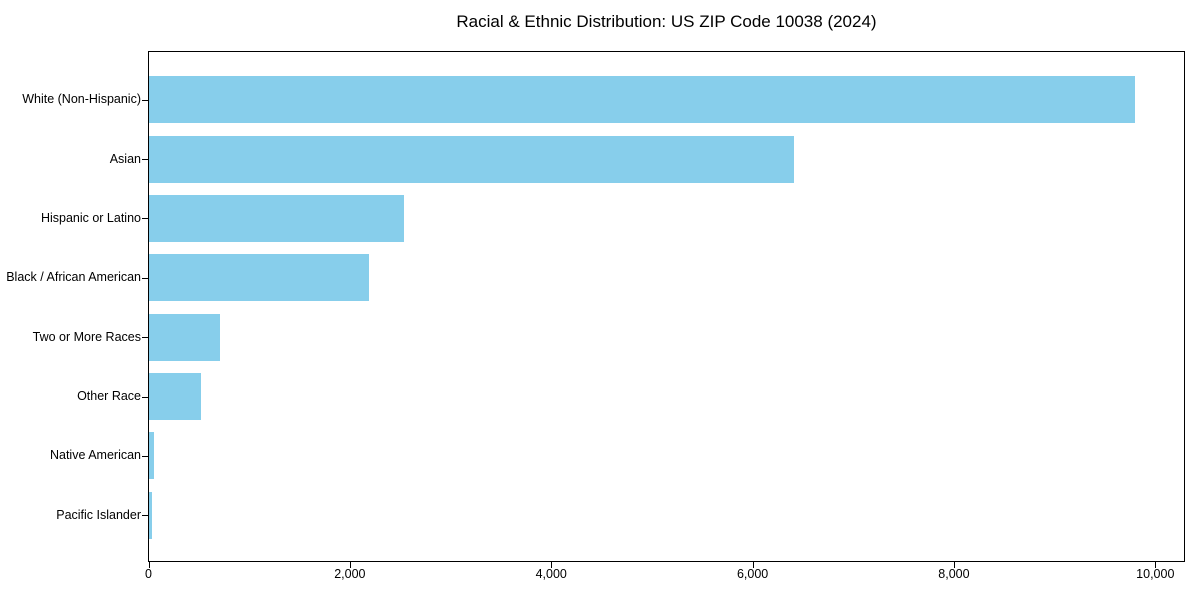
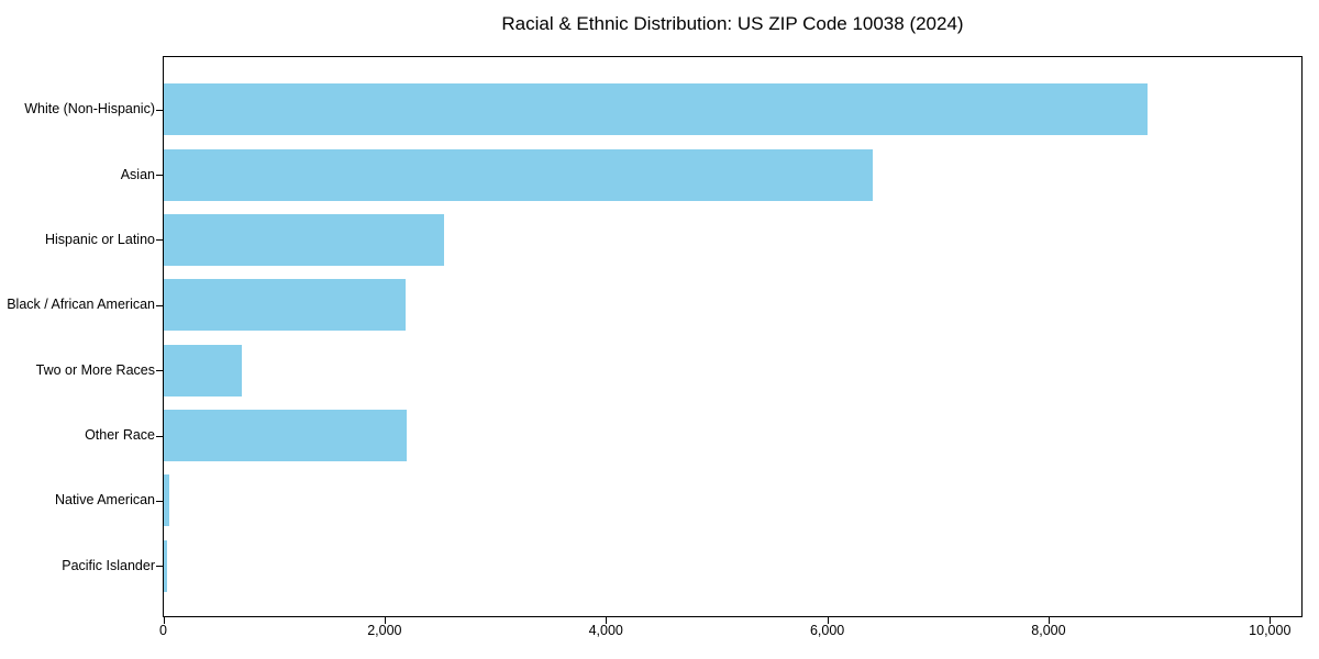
White (Non-Hispanic): 9800 -> 8900
Other Race: 500 -> 2200
